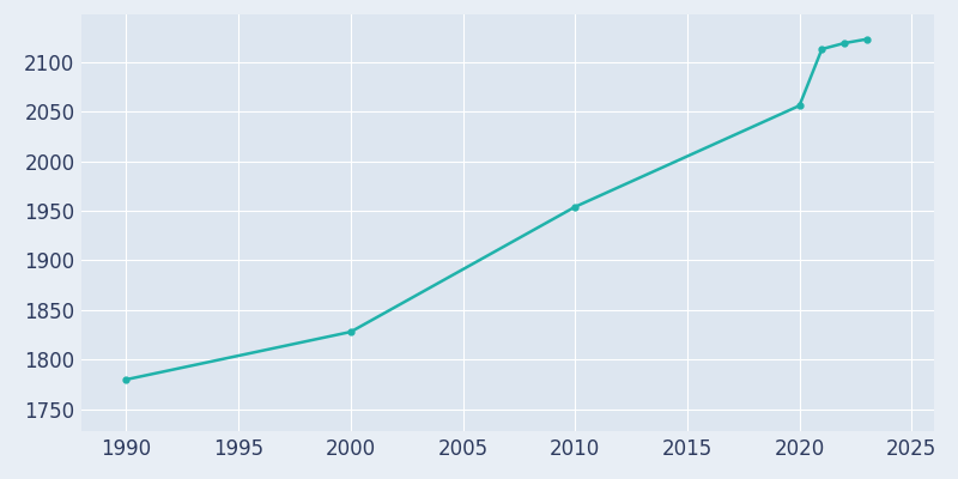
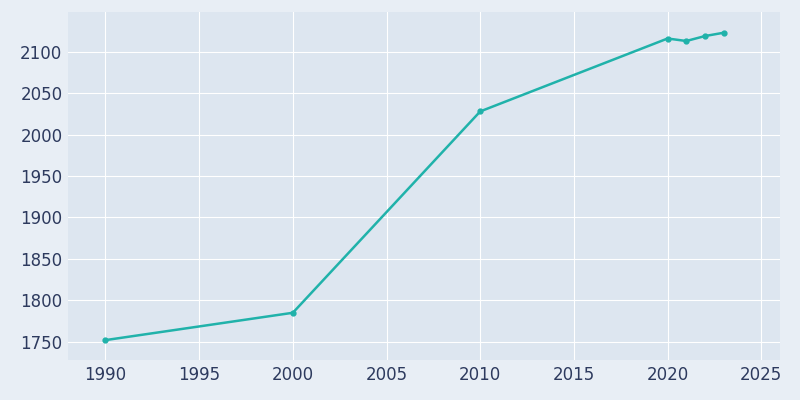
1990: 1780 -> 1752
2000: 1828 -> 1785
2010: 1954 -> 2028
2020: 2056 -> 2116
